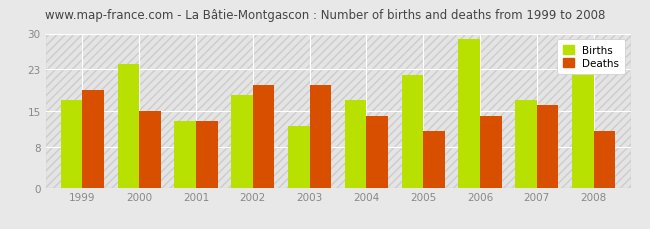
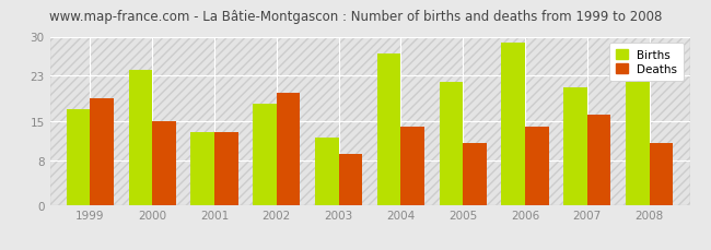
Deaths/2003: 20 -> 9
Births/2004: 17 -> 27
Births/2007: 17 -> 21
